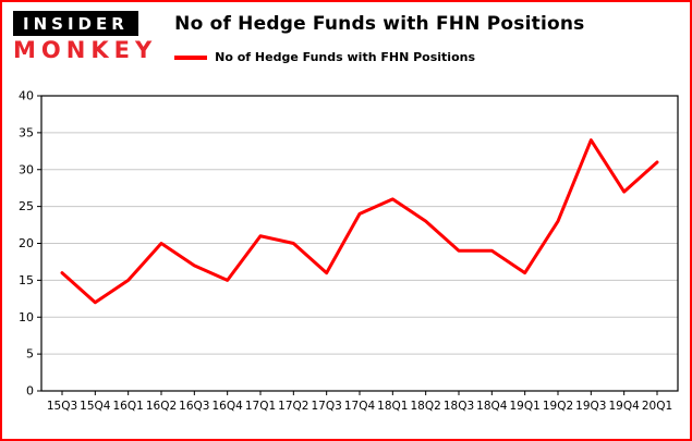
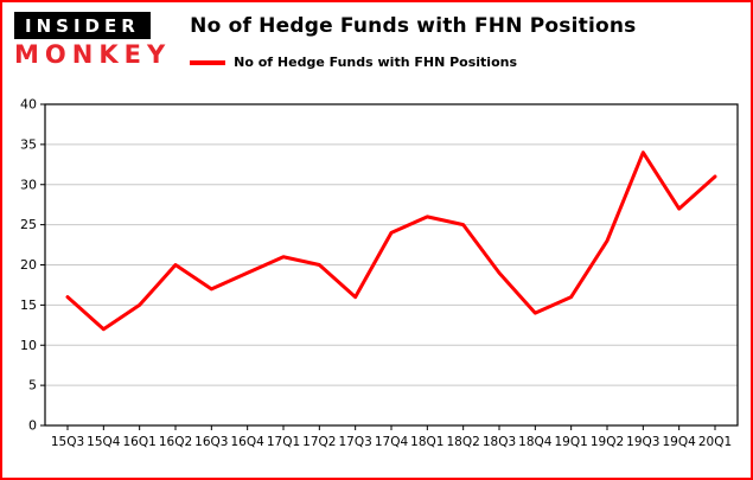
16Q4: 15 -> 19
18Q2: 23 -> 25
18Q4: 19 -> 14
